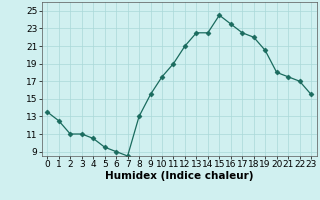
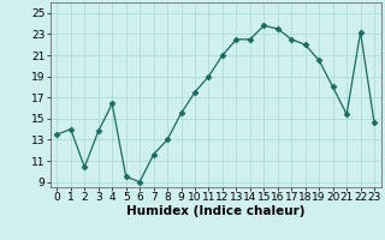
1: 12.5 -> 14.0
2: 11.0 -> 10.4
3: 11.0 -> 13.8
4: 10.5 -> 16.4
7: 8.5 -> 11.6
15: 24.5 -> 23.8
21: 17.5 -> 15.4
22: 17.0 -> 23.2
23: 15.5 -> 14.6
